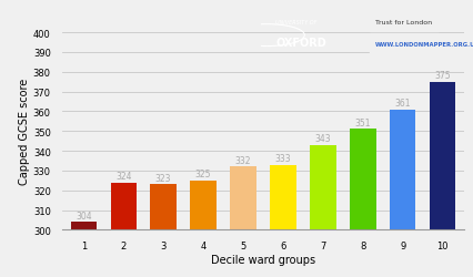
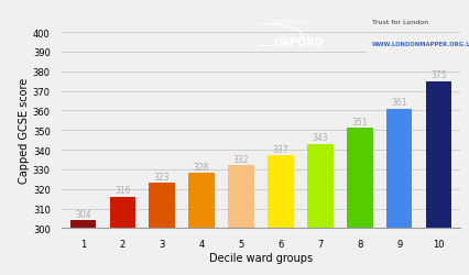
2: 324 -> 316
4: 325 -> 328
6: 333 -> 337
